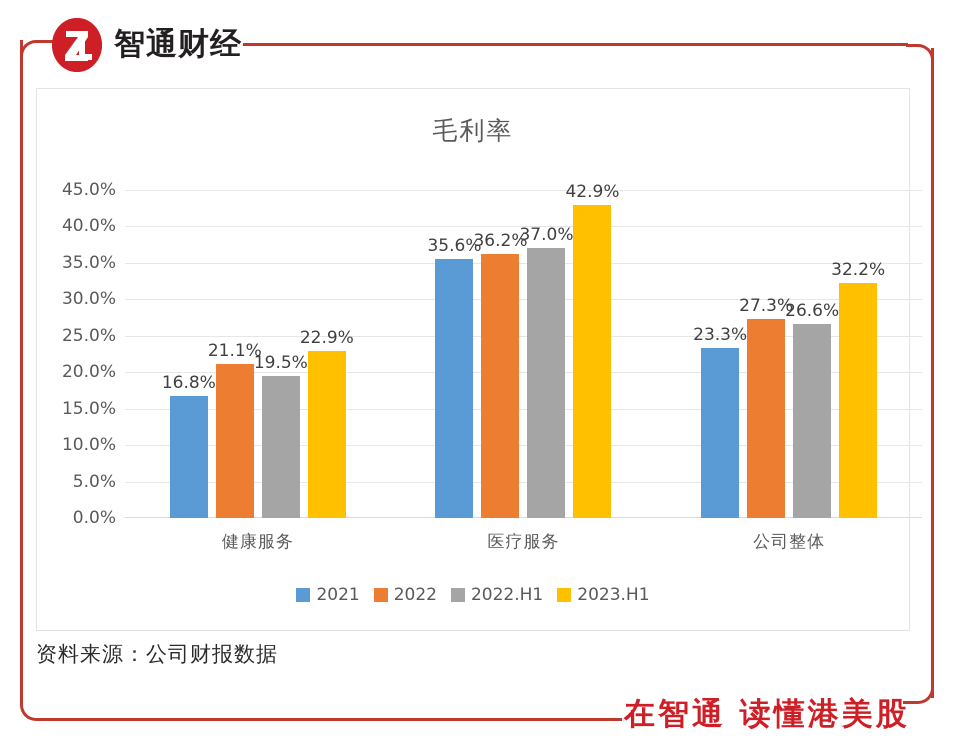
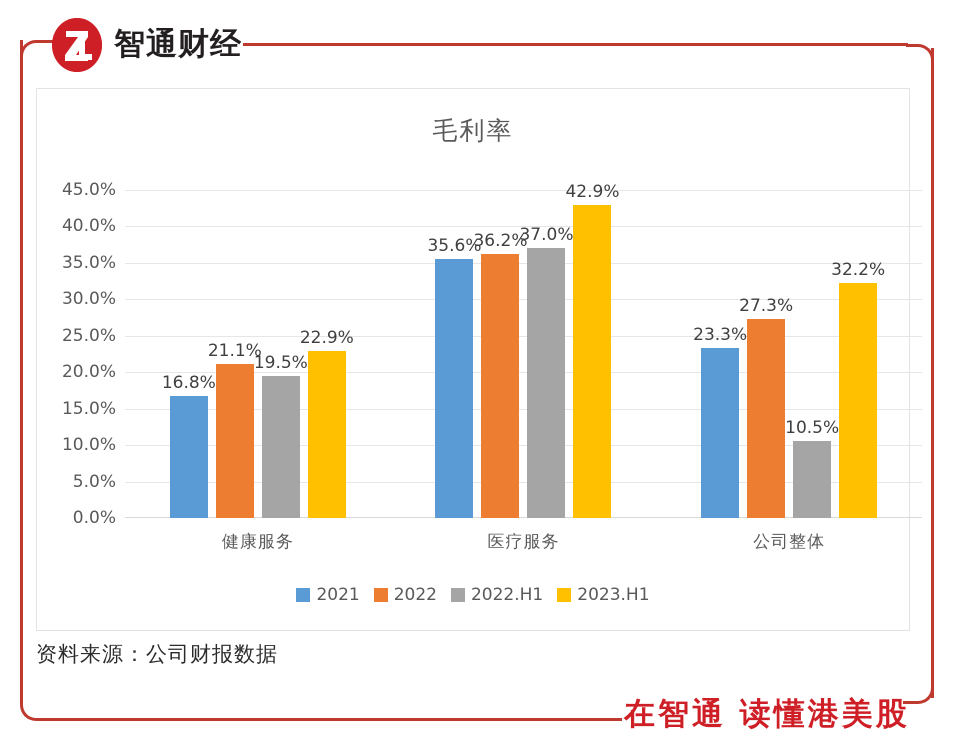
2022.H1/公司整体: 26.6% -> 10.5%
